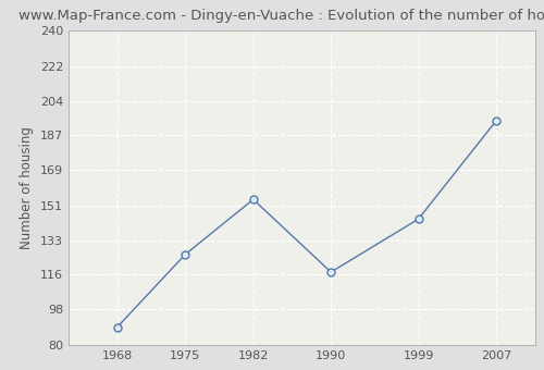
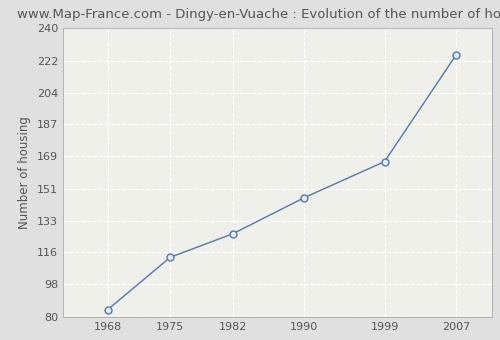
1968: 89 -> 84
1975: 126 -> 113
1982: 154 -> 126
1990: 117 -> 146
1999: 144 -> 166
2007: 194 -> 225
